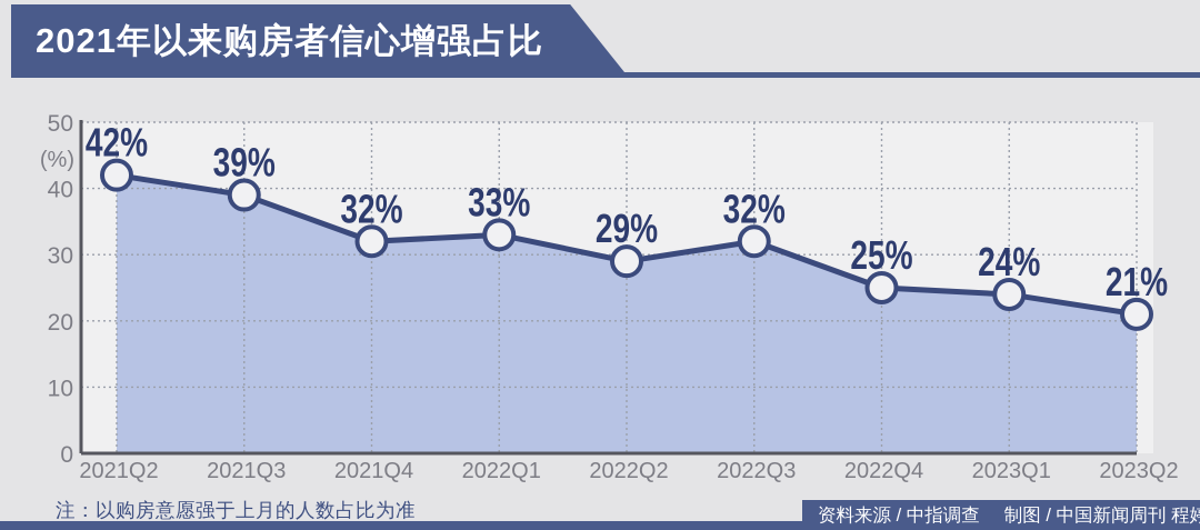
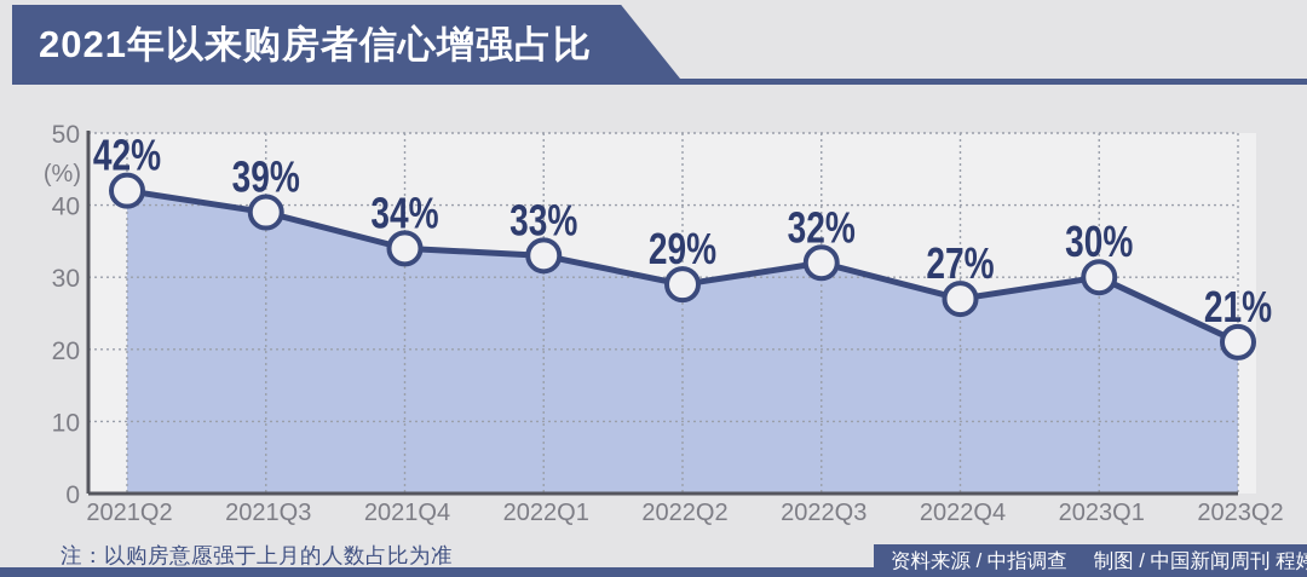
2021Q4: 32% -> 34%
2022Q4: 25% -> 27%
2023Q1: 24% -> 30%
